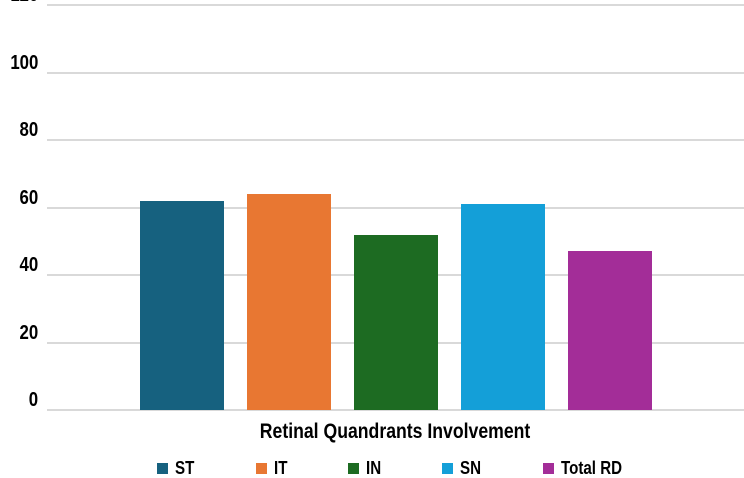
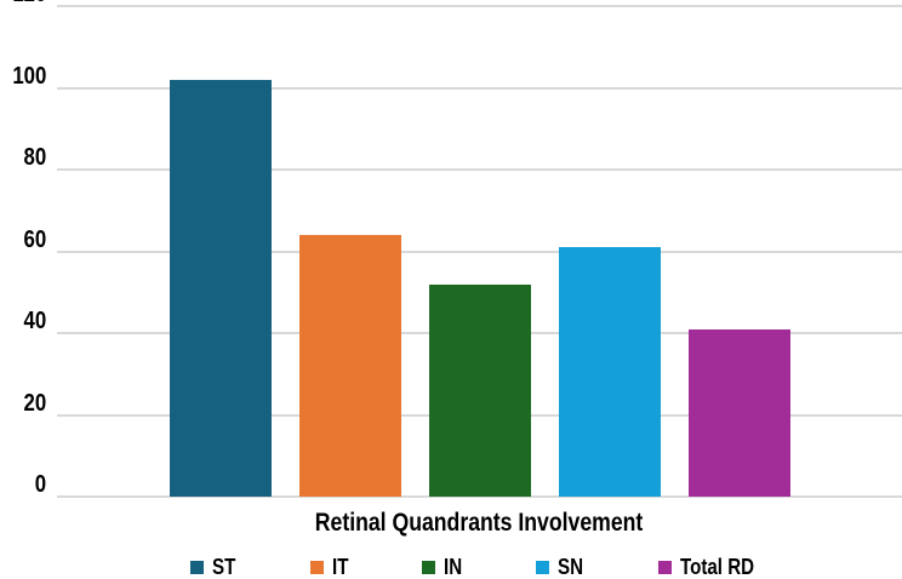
ST: 62 -> 102
Total RD: 47 -> 41
